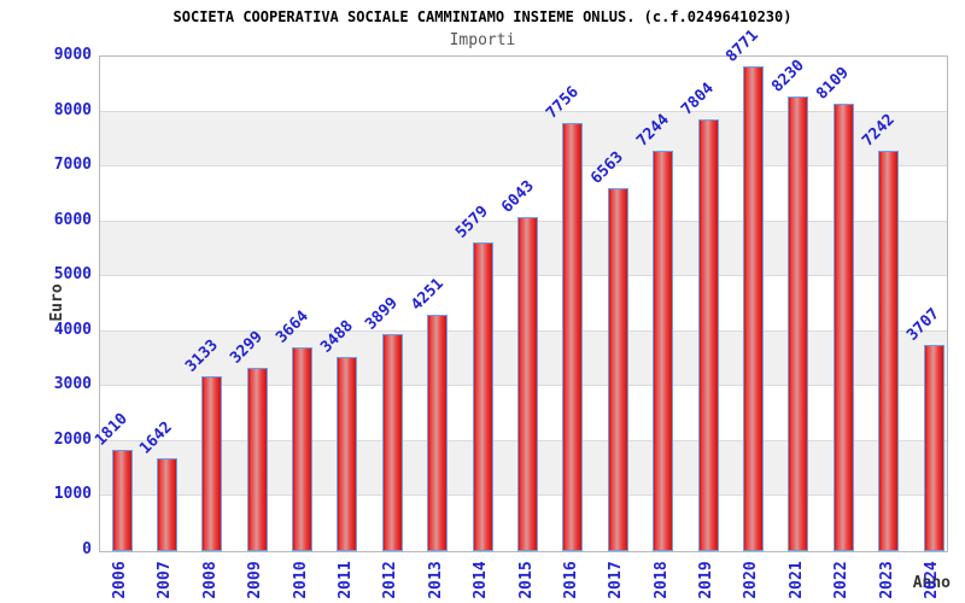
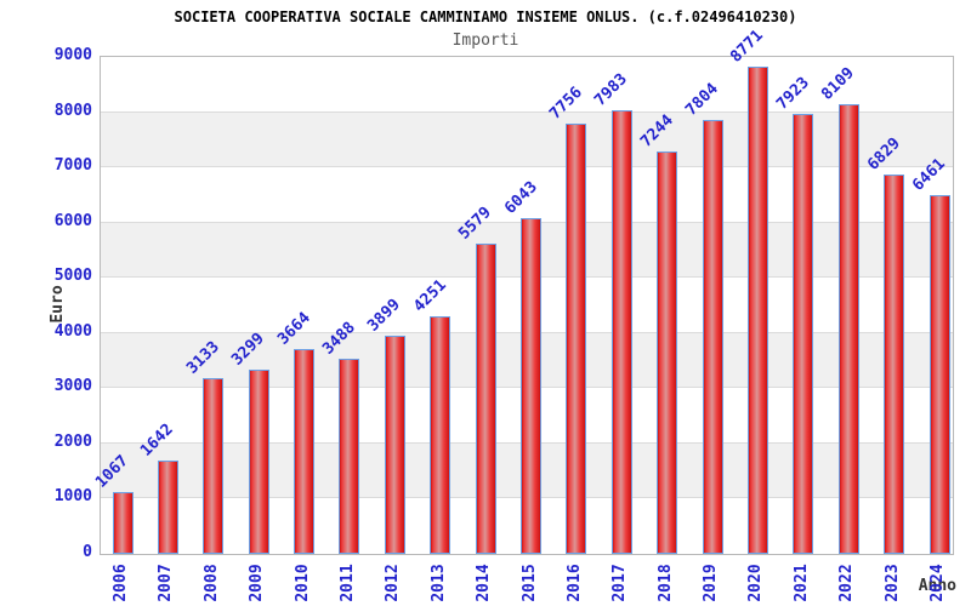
2006: 1810 -> 1067
2017: 6563 -> 7983
2021: 8230 -> 7923
2023: 7242 -> 6829
2024: 3707 -> 6461
